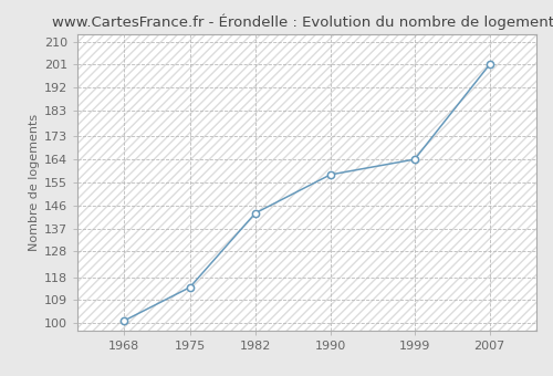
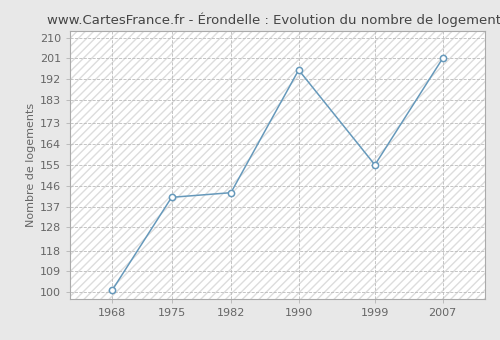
1975: 114 -> 141
1990: 158 -> 196
1999: 164 -> 155
